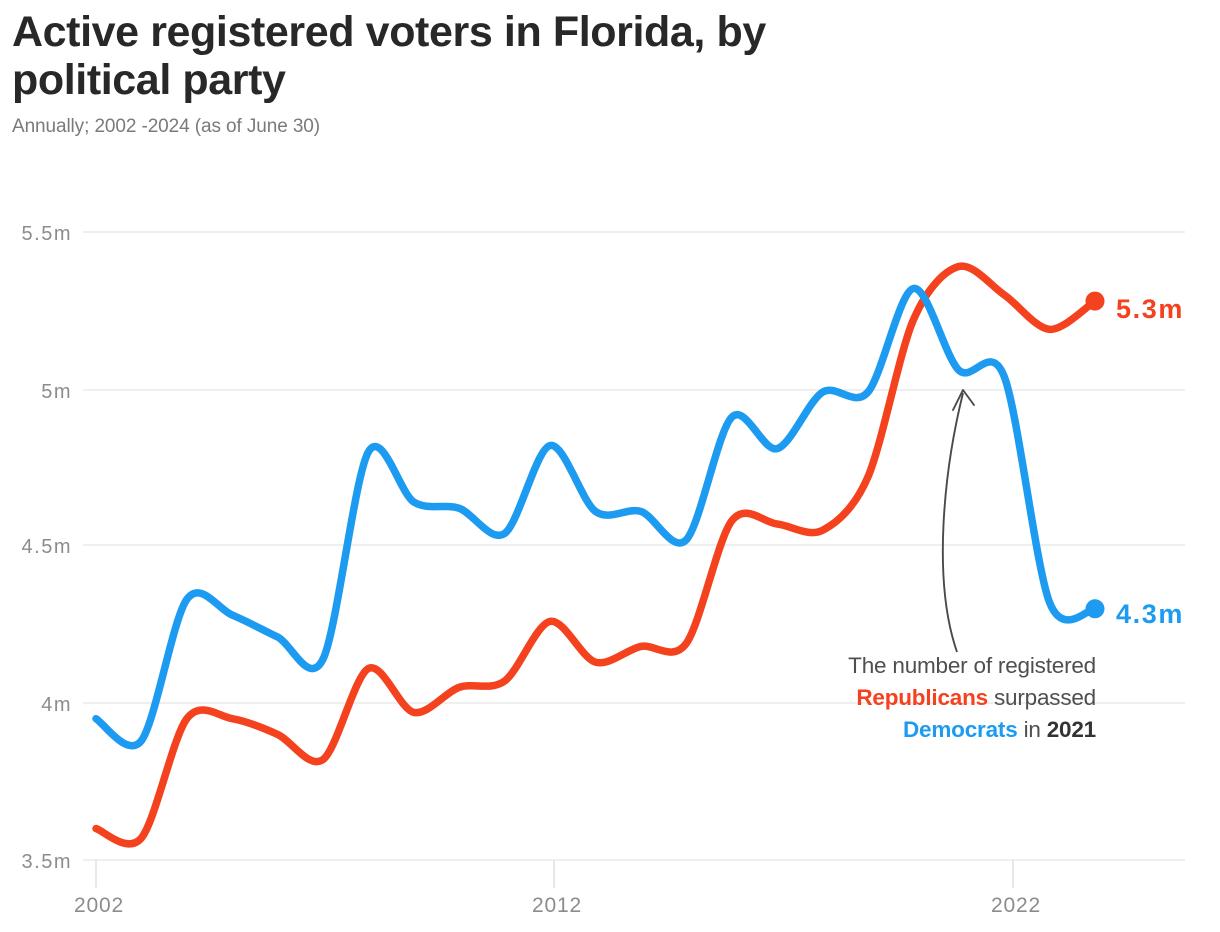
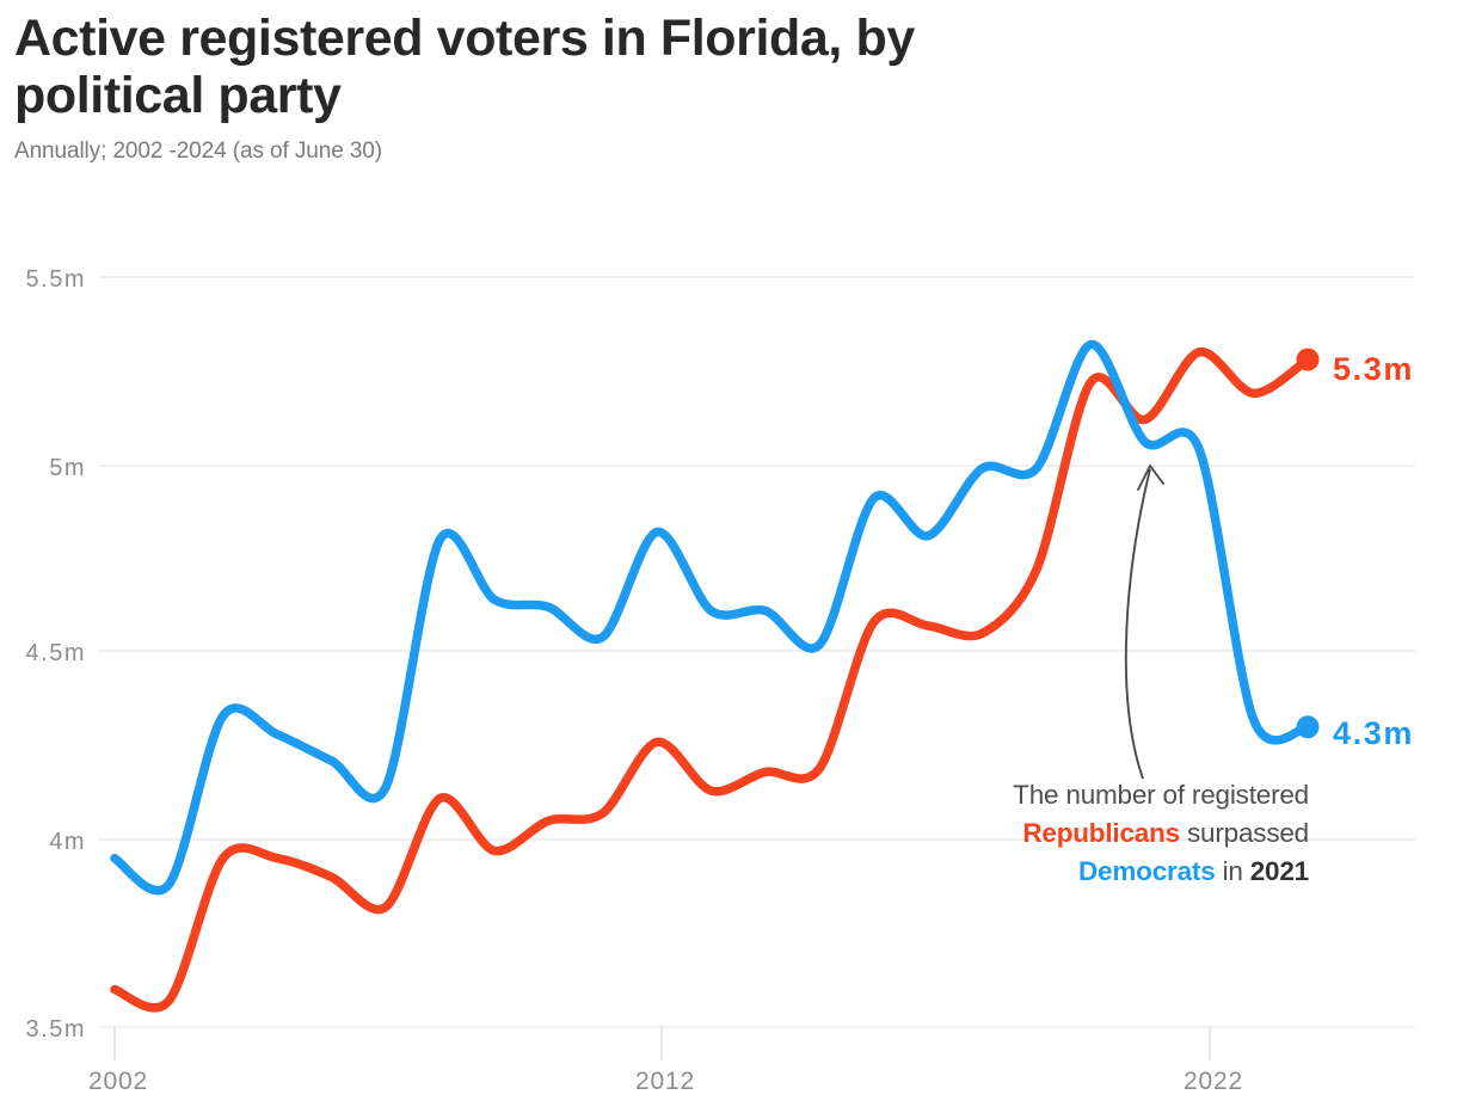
Republicans/2021: 5.39m -> 5.12m
